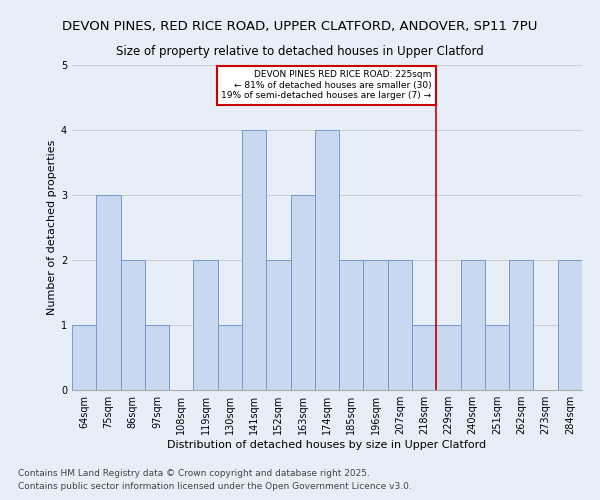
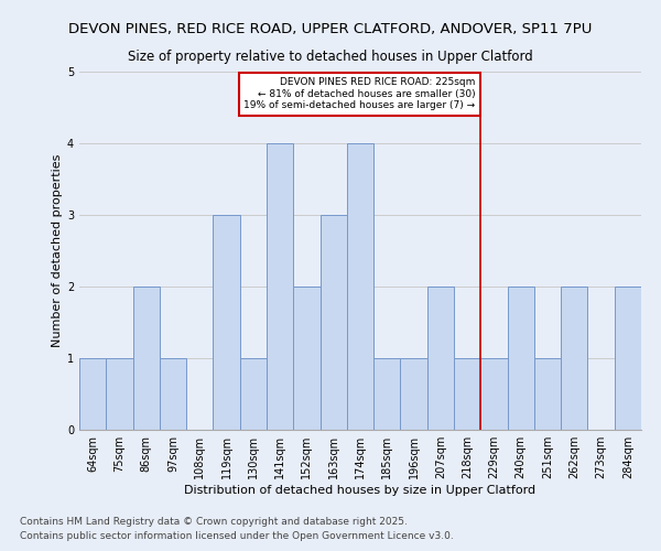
75sqm: 3 -> 1
119sqm: 2 -> 3
185sqm: 2 -> 1
196sqm: 2 -> 1
